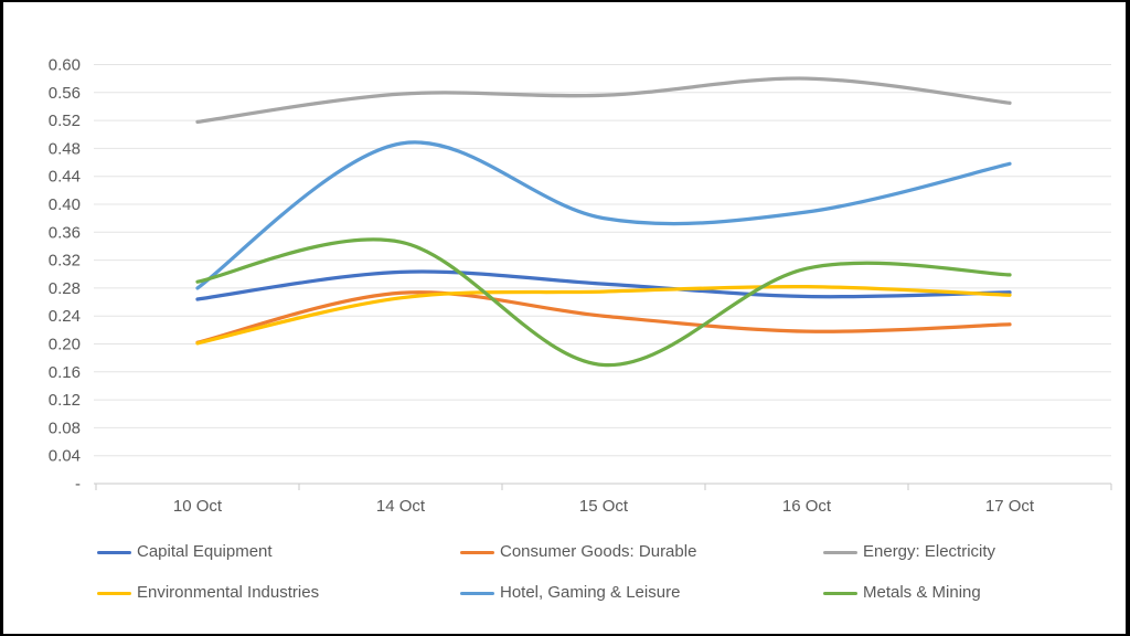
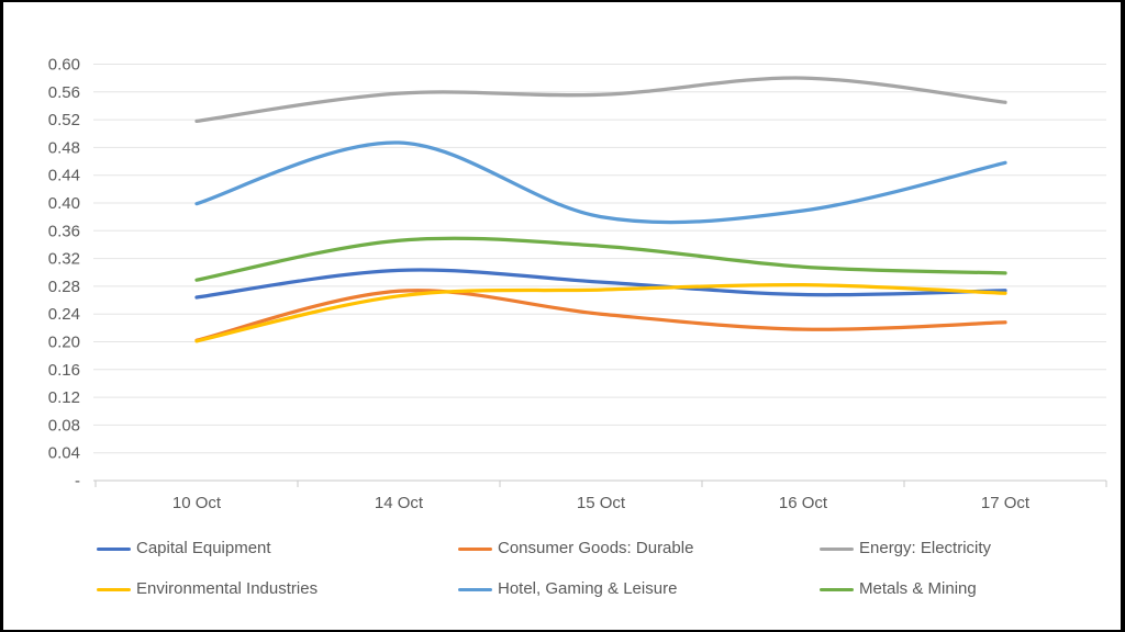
Hotel, Gaming & Leisure/10 Oct: 0.28 -> 0.40
Metals & Mining/15 Oct: 0.17 -> 0.34
